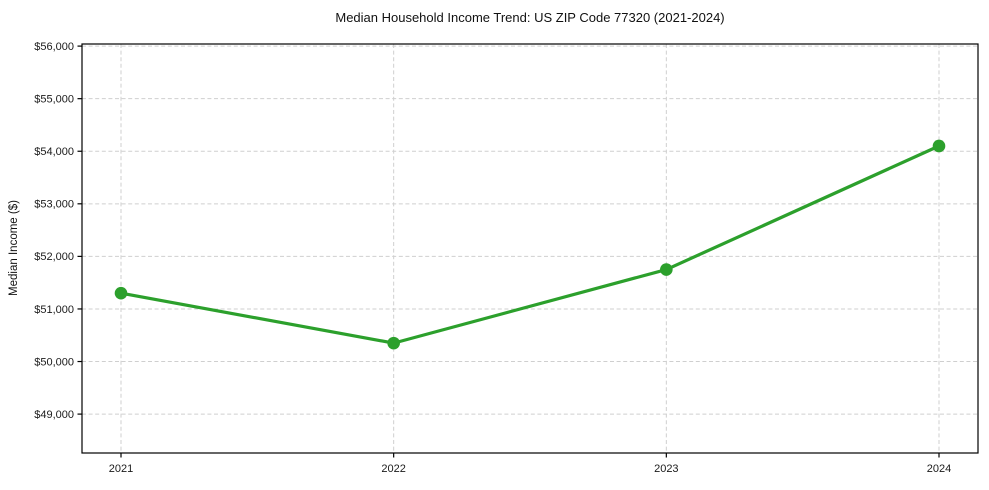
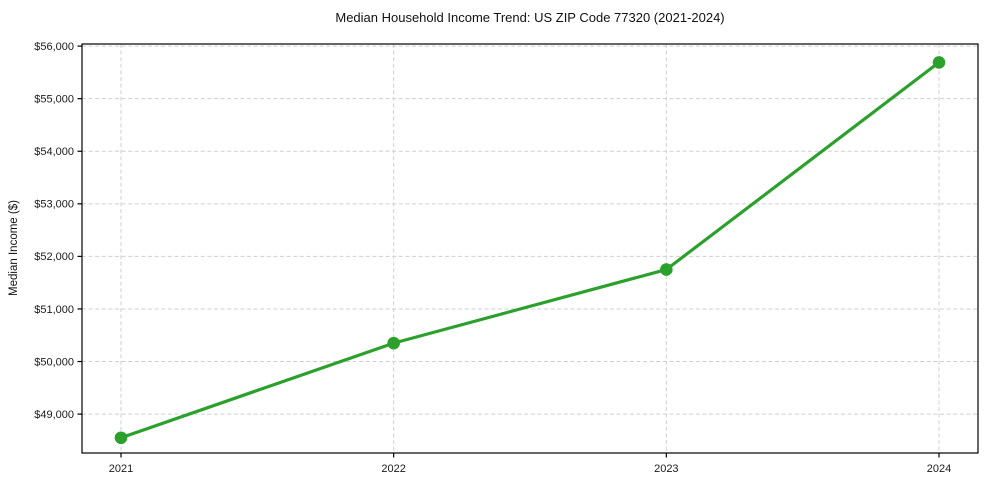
2021: $51300 -> $48600
2024: $54100 -> $55700
